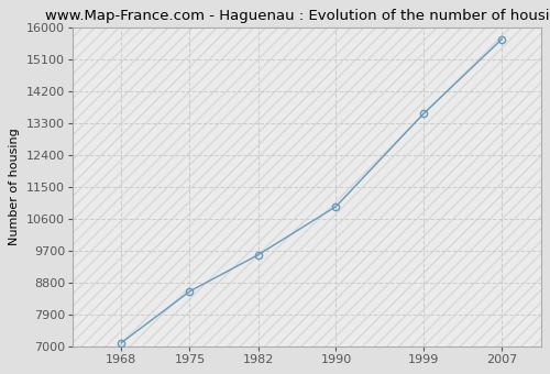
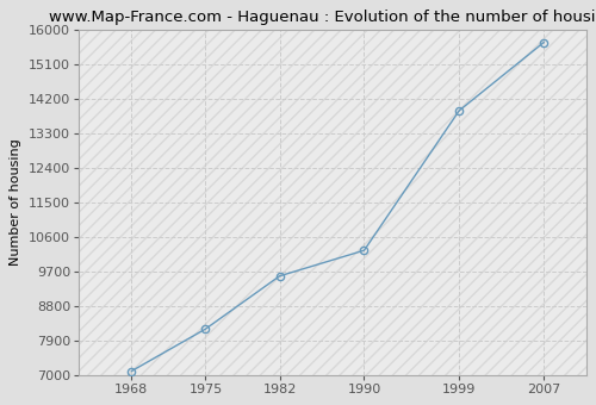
1975: 8550 -> 8200
1990: 10950 -> 10250
1999: 13580 -> 13900
